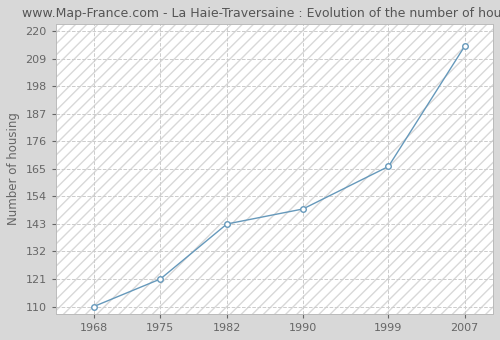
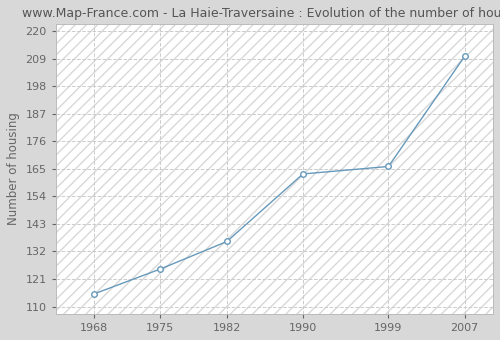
1968: 110 -> 115
1975: 121 -> 125
1982: 143 -> 136
1990: 149 -> 163
2007: 214 -> 210
